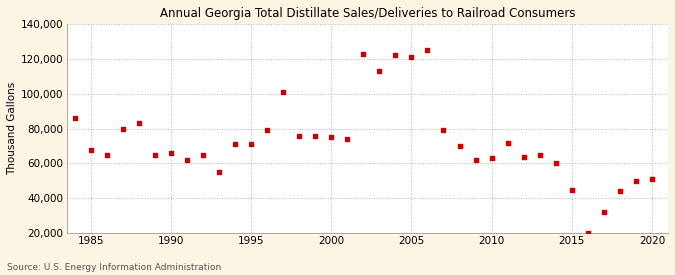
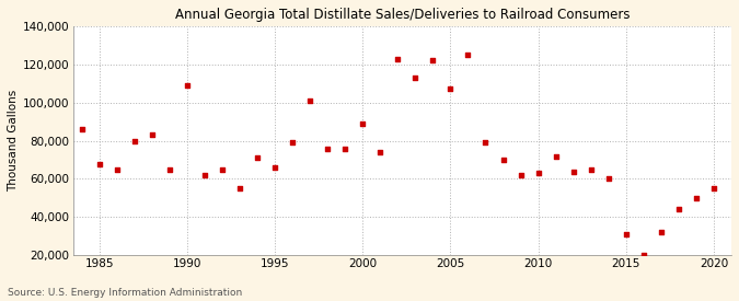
1990: 66,000 -> 109,000
1995: 71,000 -> 66,000
2000: 75,000 -> 89,000
2005: 121,000 -> 107,000
2015: 45,000 -> 31,000
2020: 51,000 -> 55,000
